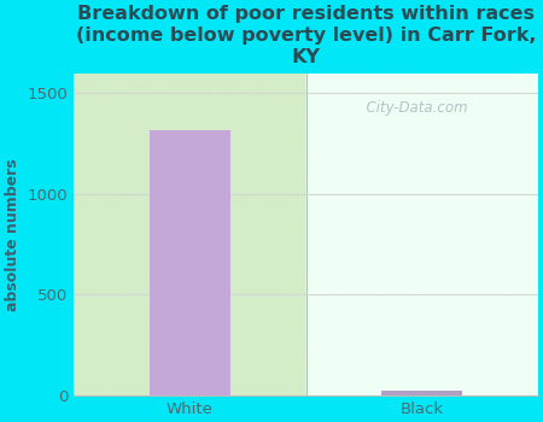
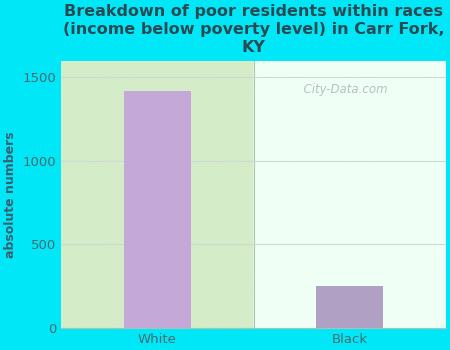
White: 1310 -> 1420
Black: 20 -> 250
